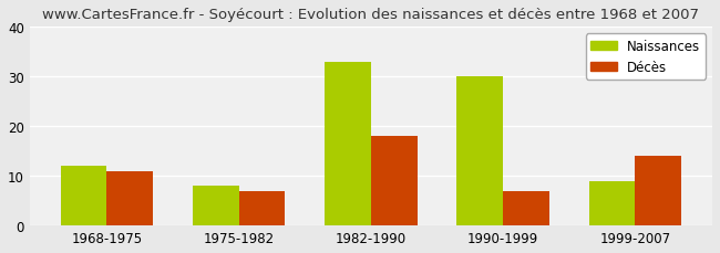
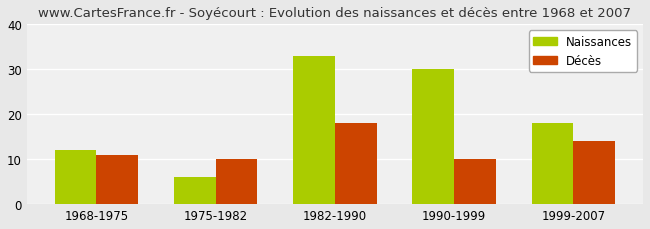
Naissances/1975-1982: 8 -> 6
Décès/1975-1982: 7 -> 10
Décès/1990-1999: 7 -> 10
Naissances/1999-2007: 9 -> 18
